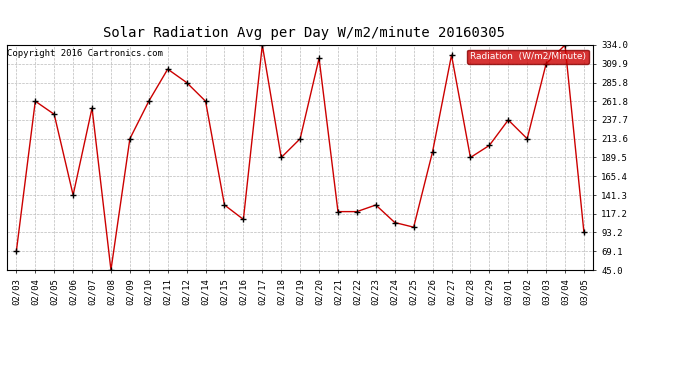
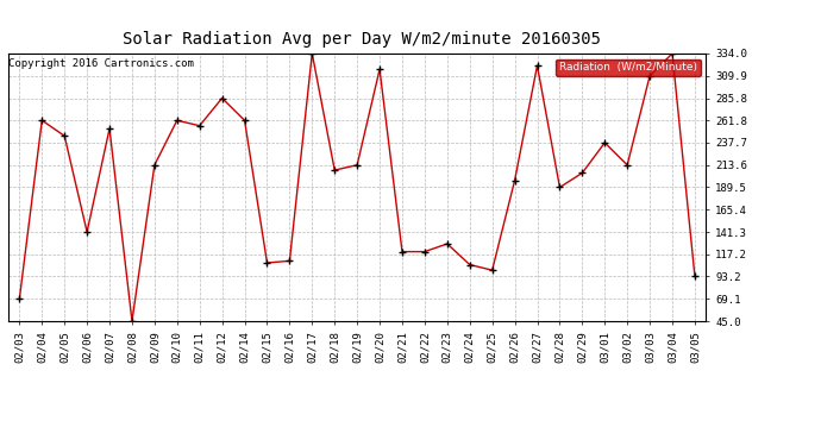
02/11: 303 -> 256
02/15: 128 -> 108
02/18: 190 -> 208
